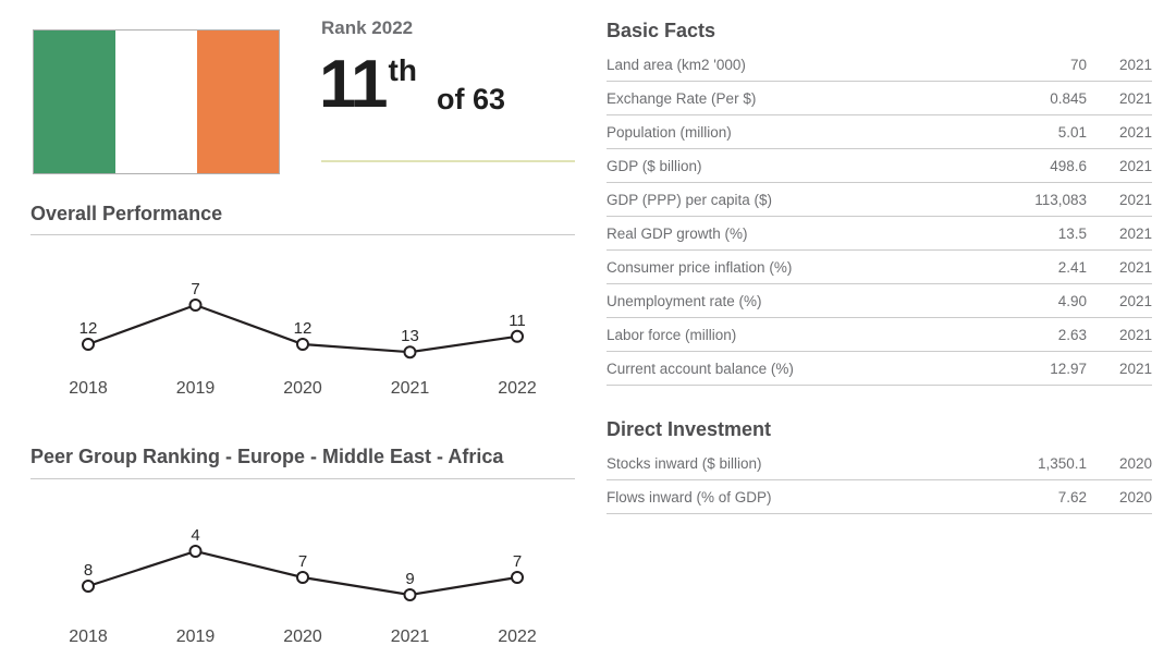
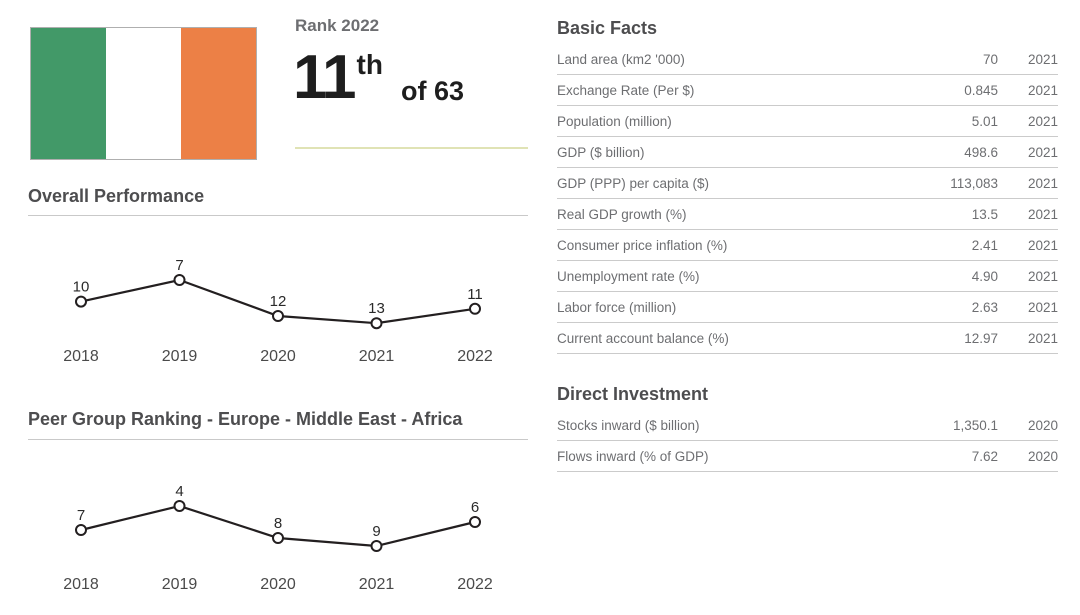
Overall Performance/2018: 12 -> 10
Peer Group Ranking - Europe - Middle East - Africa/2018: 8 -> 7
Peer Group Ranking - Europe - Middle East - Africa/2020: 7 -> 8
Peer Group Ranking - Europe - Middle East - Africa/2022: 7 -> 6
